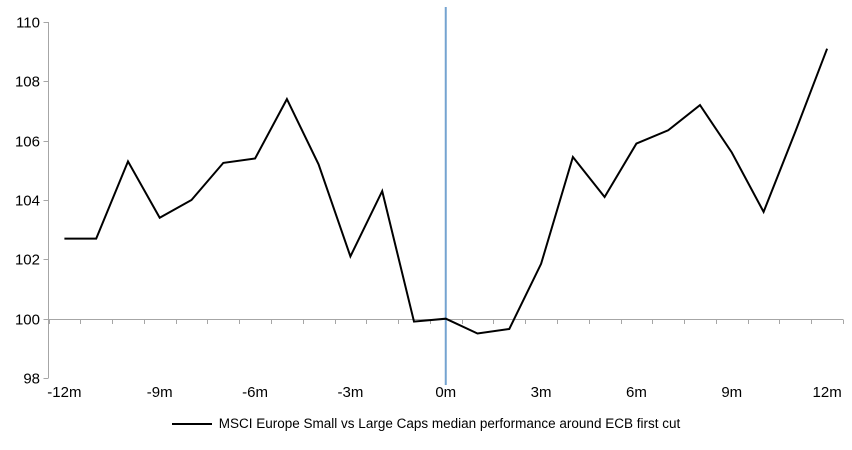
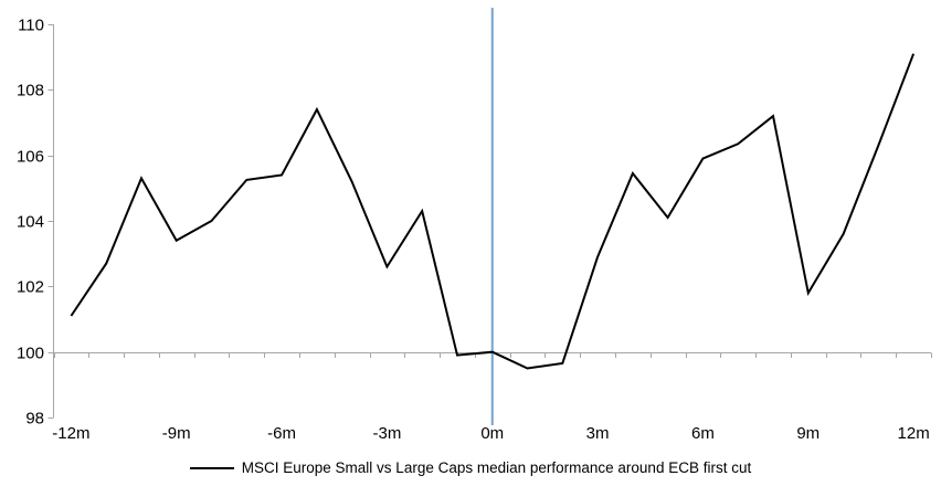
-12m: 102.7 -> 101.1
-3m: 102.1 -> 102.6
3m: 101.8 -> 102.9
9m: 105.6 -> 101.8
